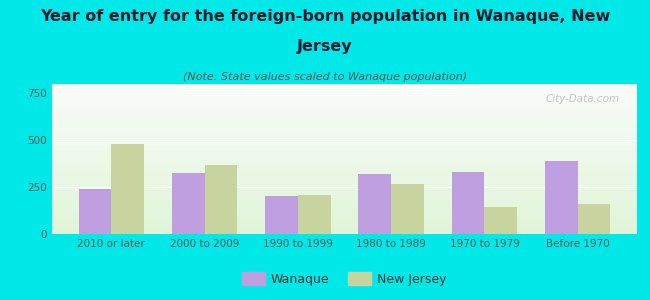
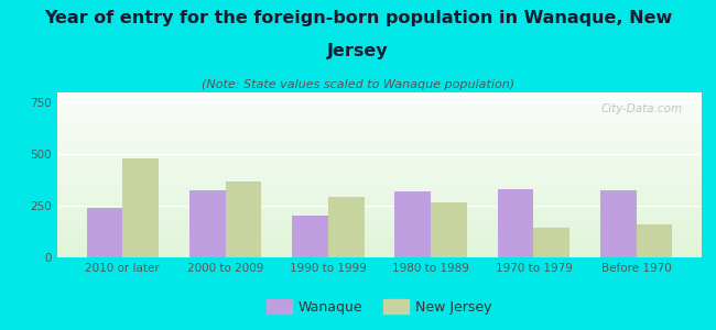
New Jersey/1990 to 1999: 210 -> 300
Wanaque/Before 1970: 390 -> 320
